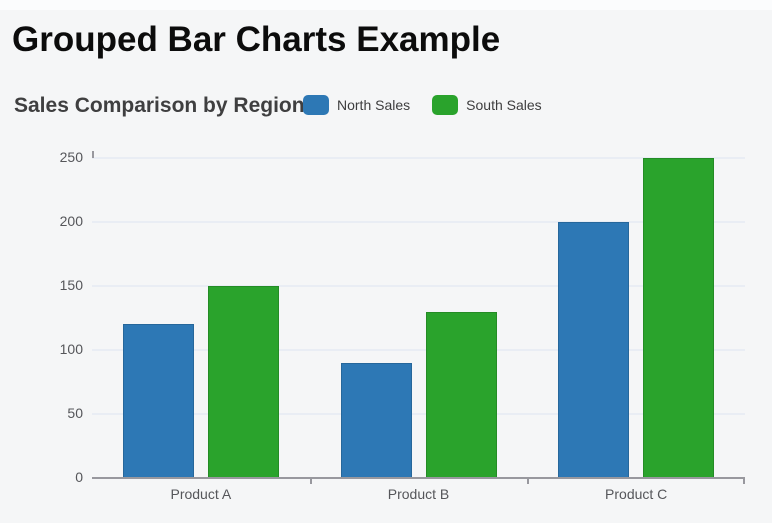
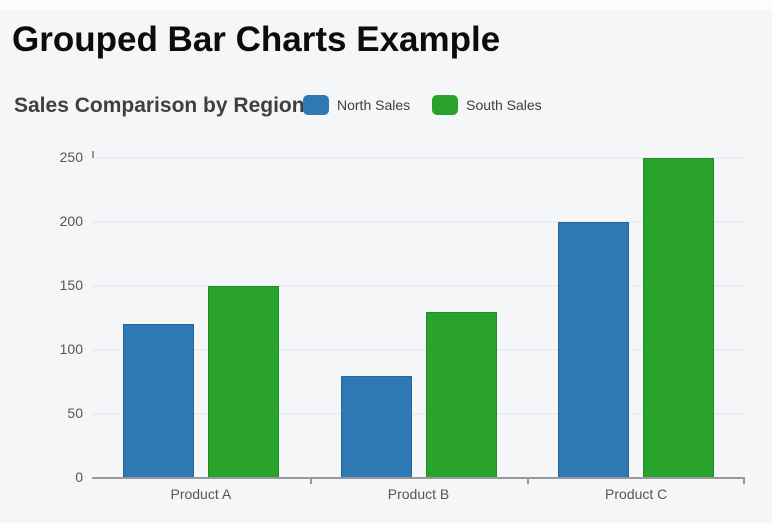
North Sales/Product B: 90 -> 80
